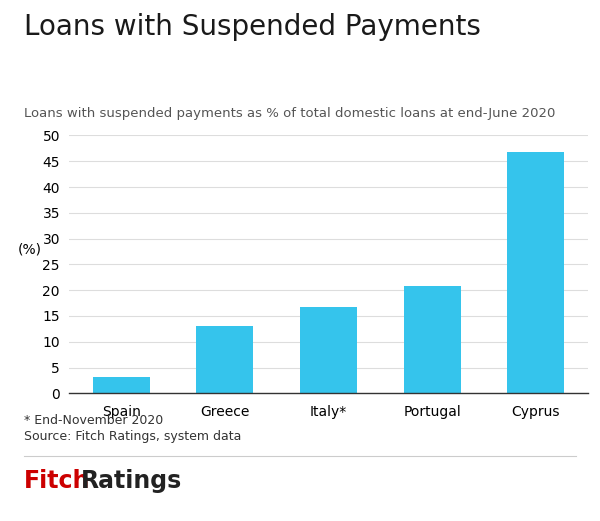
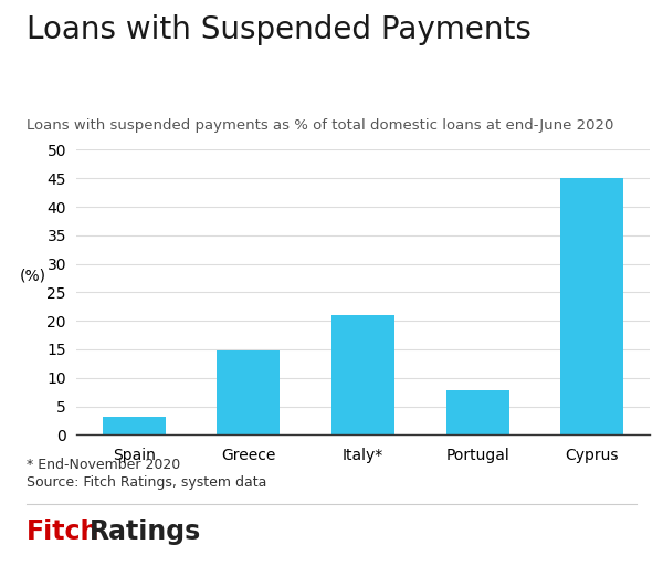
Greece: 13.1 -> 14.8
Italy*: 16.8 -> 21.0
Portugal: 20.8 -> 7.8
Cyprus: 46.8 -> 45.0
